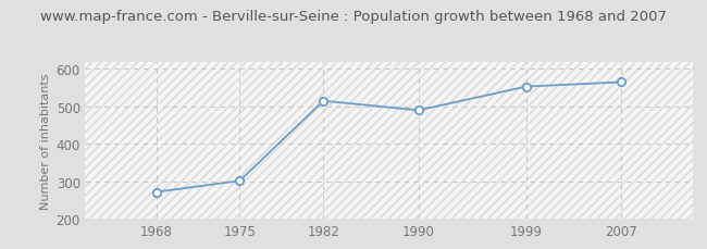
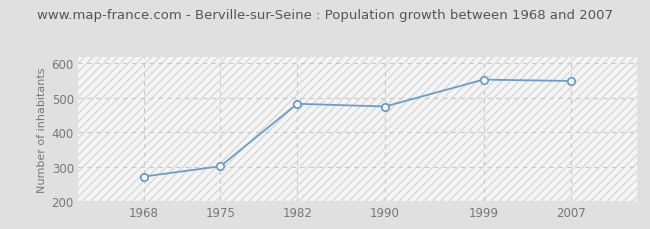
1982: 515 -> 483
1990: 490 -> 475
2007: 565 -> 549
